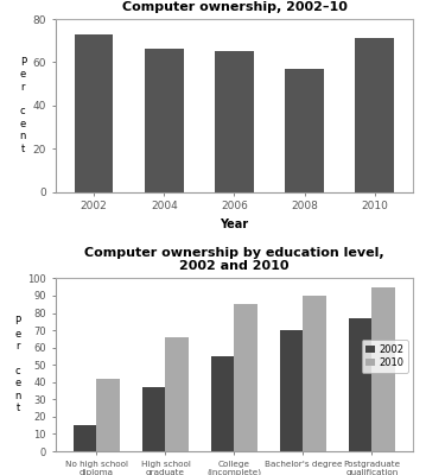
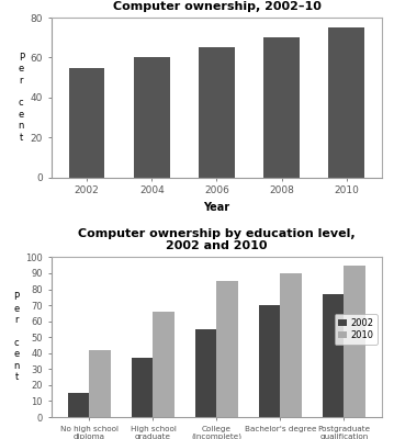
Computer ownership, 2002–10/2002: 73 -> 55
Computer ownership, 2002–10/2004: 66 -> 60
Computer ownership, 2002–10/2008: 57 -> 70
Computer ownership, 2002–10/2010: 71 -> 75
